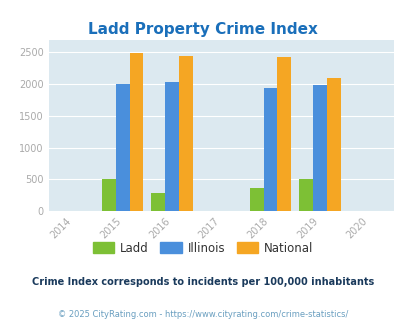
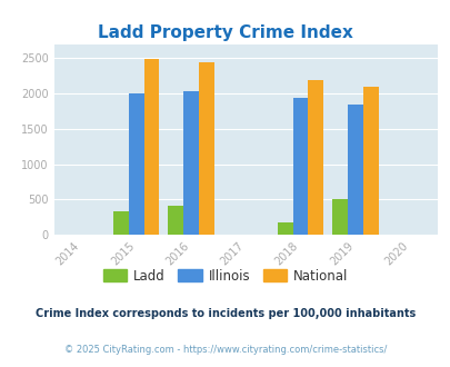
Ladd/2015: 500 -> 340
Ladd/2016: 280 -> 420
Ladd/2018: 360 -> 170
National/2018: 2420 -> 2200
Illinois/2019: 1980 -> 1840
